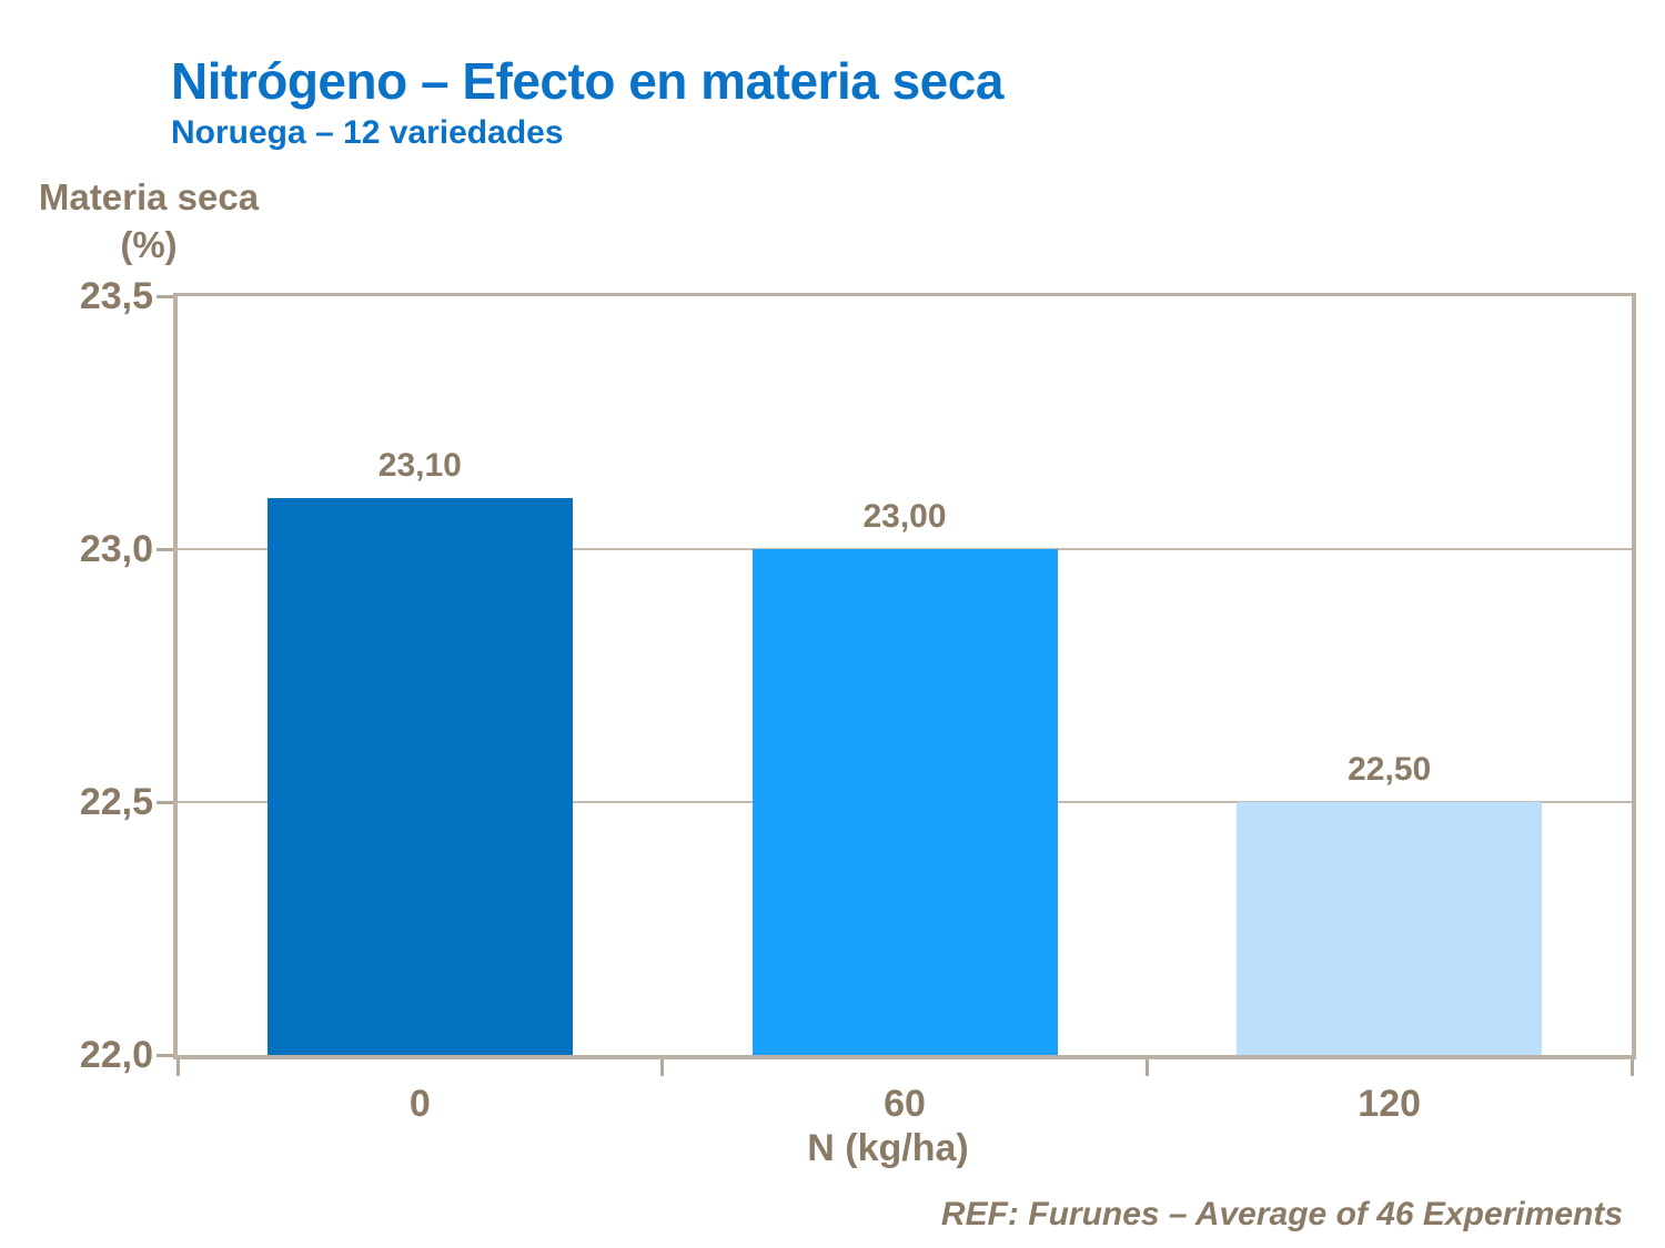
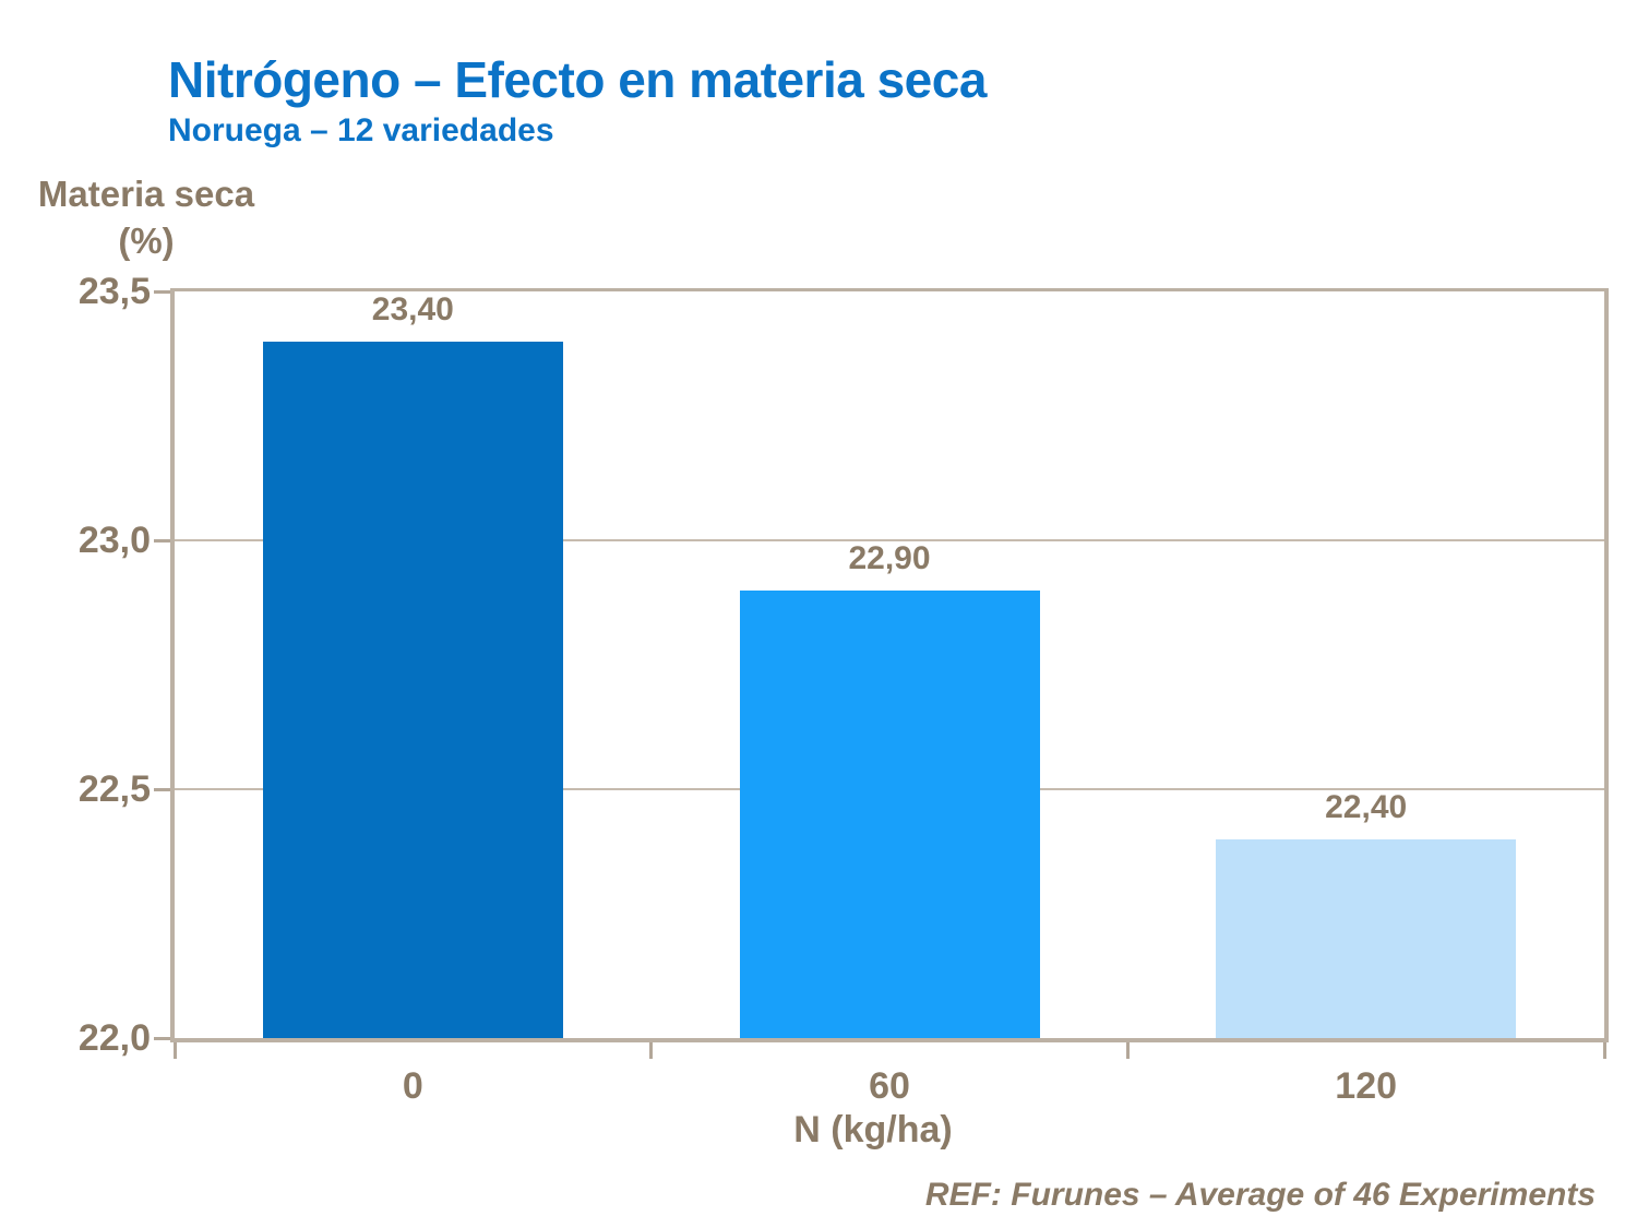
0: 23,10 -> 23,40
60: 23,00 -> 22,90
120: 22,50 -> 22,40
